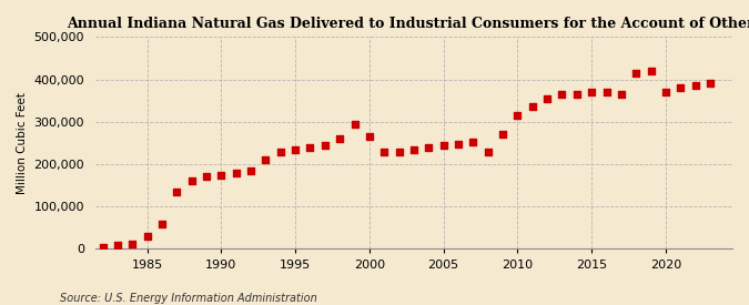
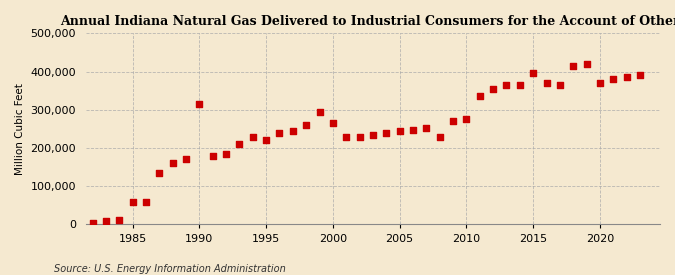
1985: 30,000 -> 60,000
1990: 175,000 -> 315,000
1995: 235,000 -> 220,000
2010: 315,000 -> 275,000
2015: 370,000 -> 395,000
